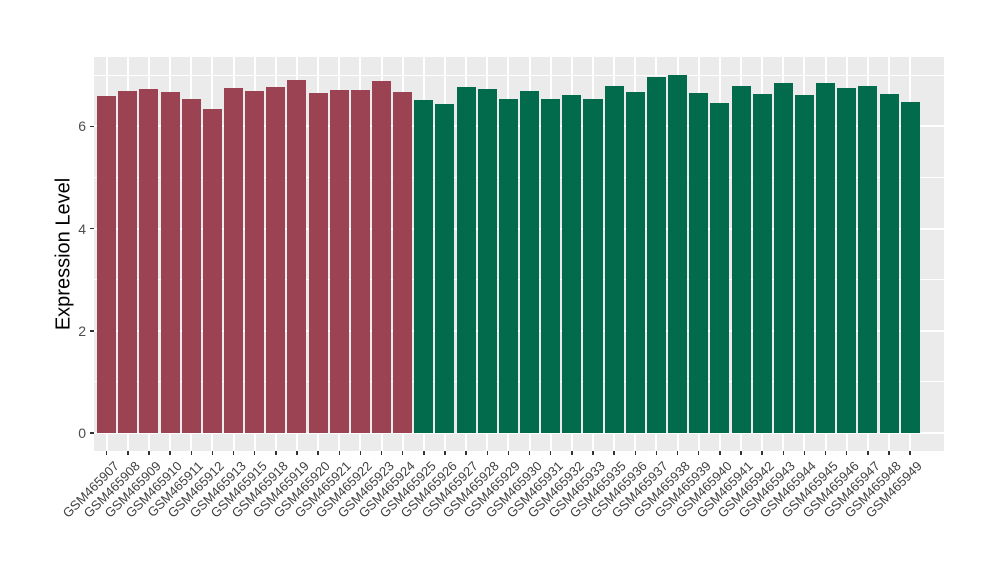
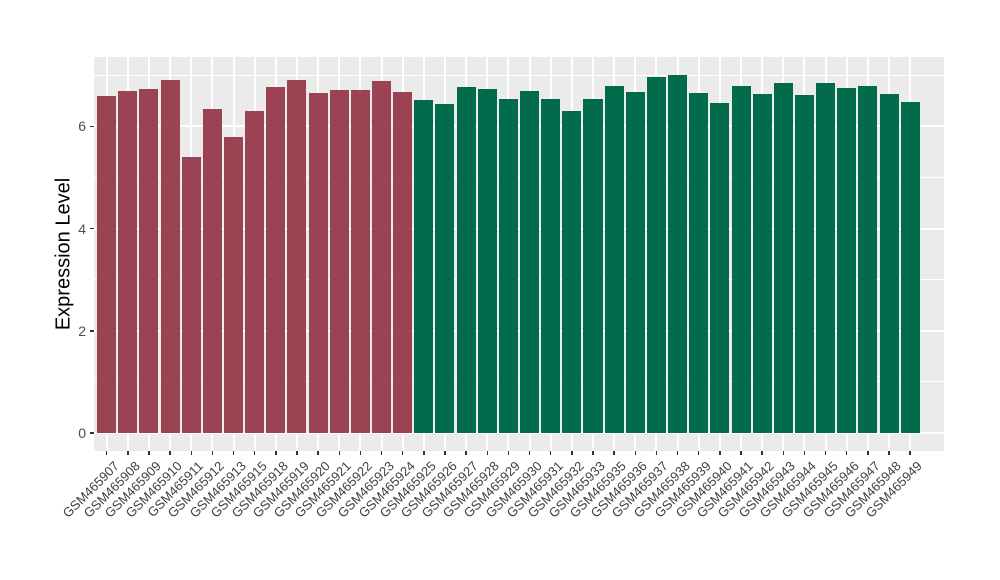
GSM465910: 6.7 -> 6.9
GSM465911: 6.5 -> 5.4
GSM465913: 6.8 -> 5.8
GSM465915: 6.7 -> 6.3
GSM465932: 6.6 -> 6.3
